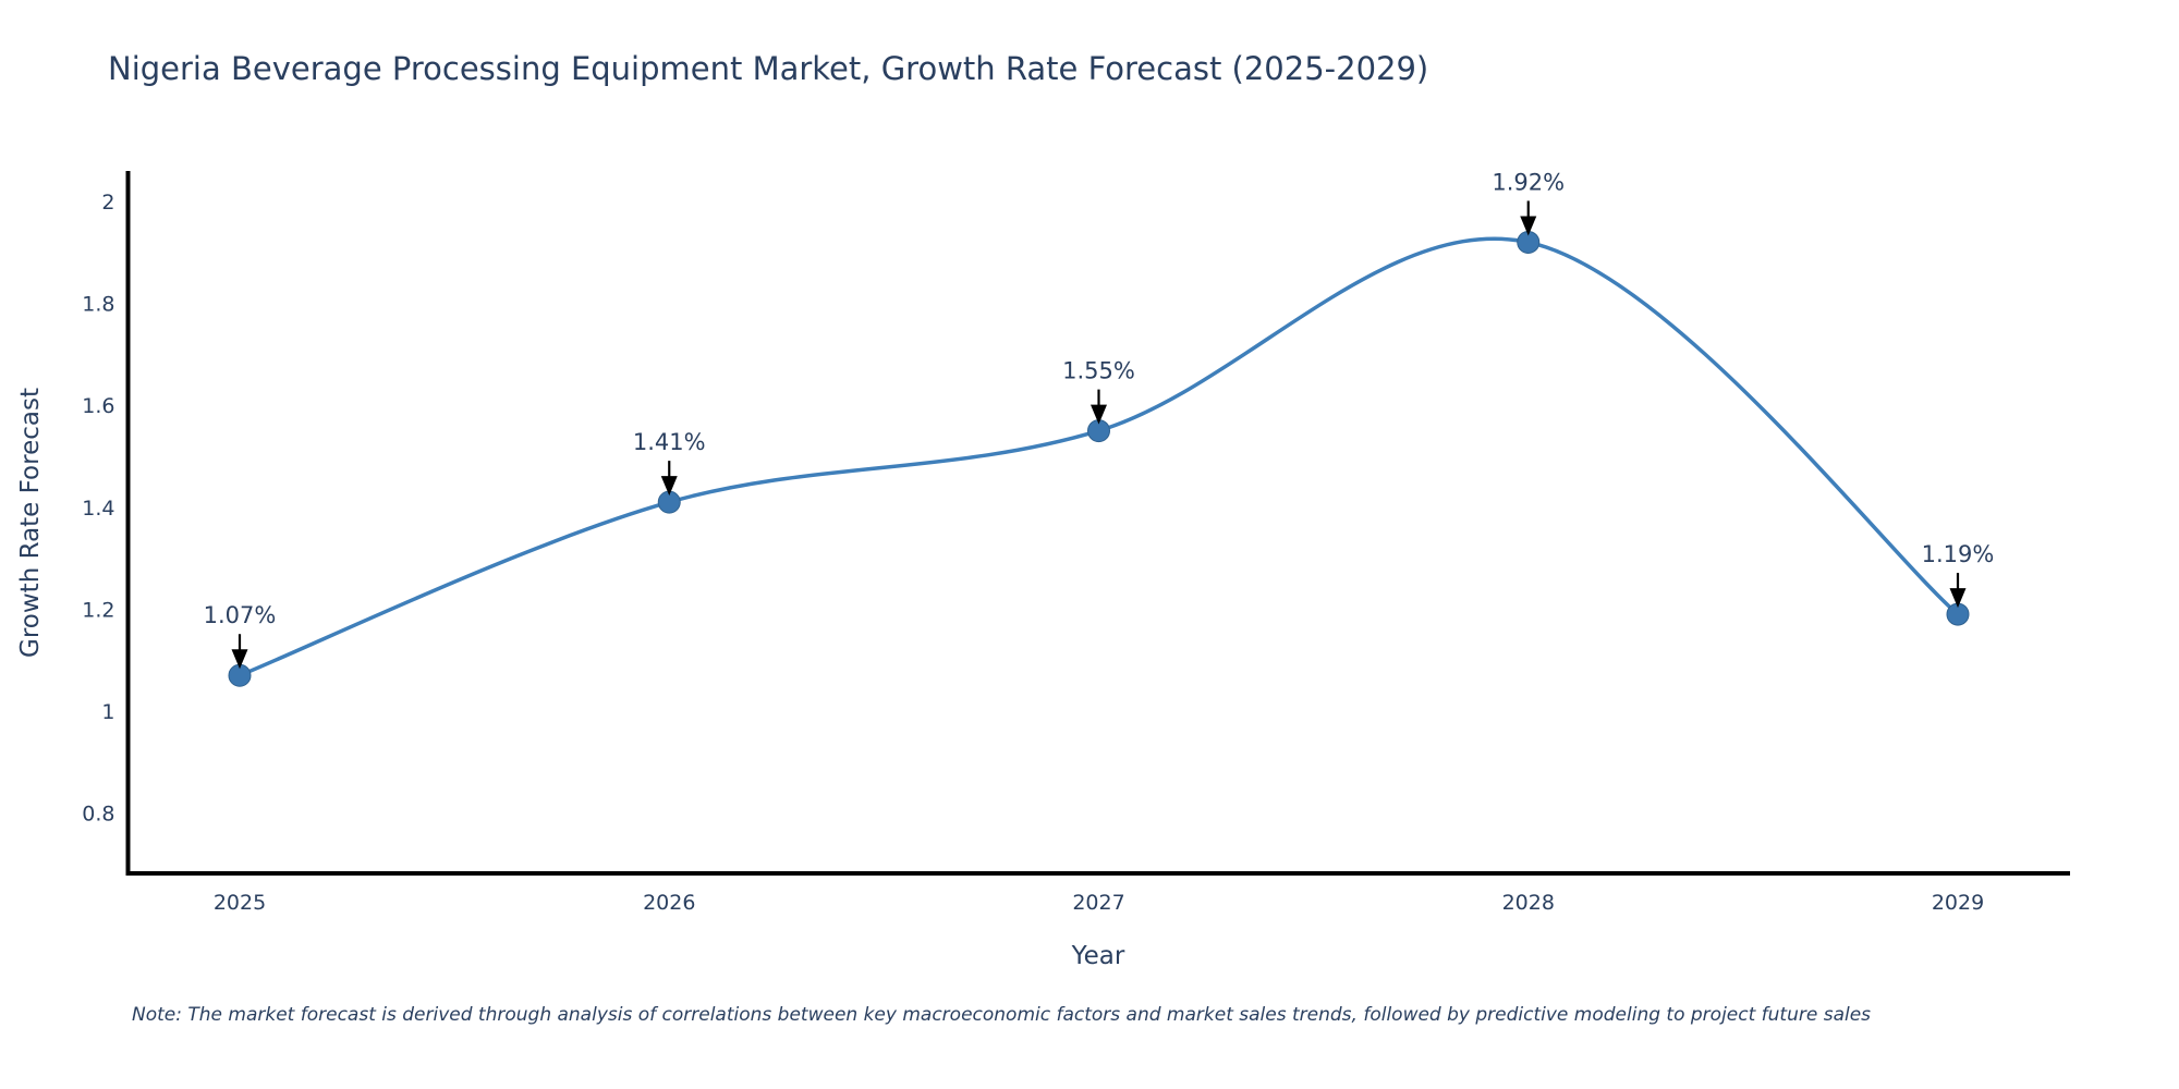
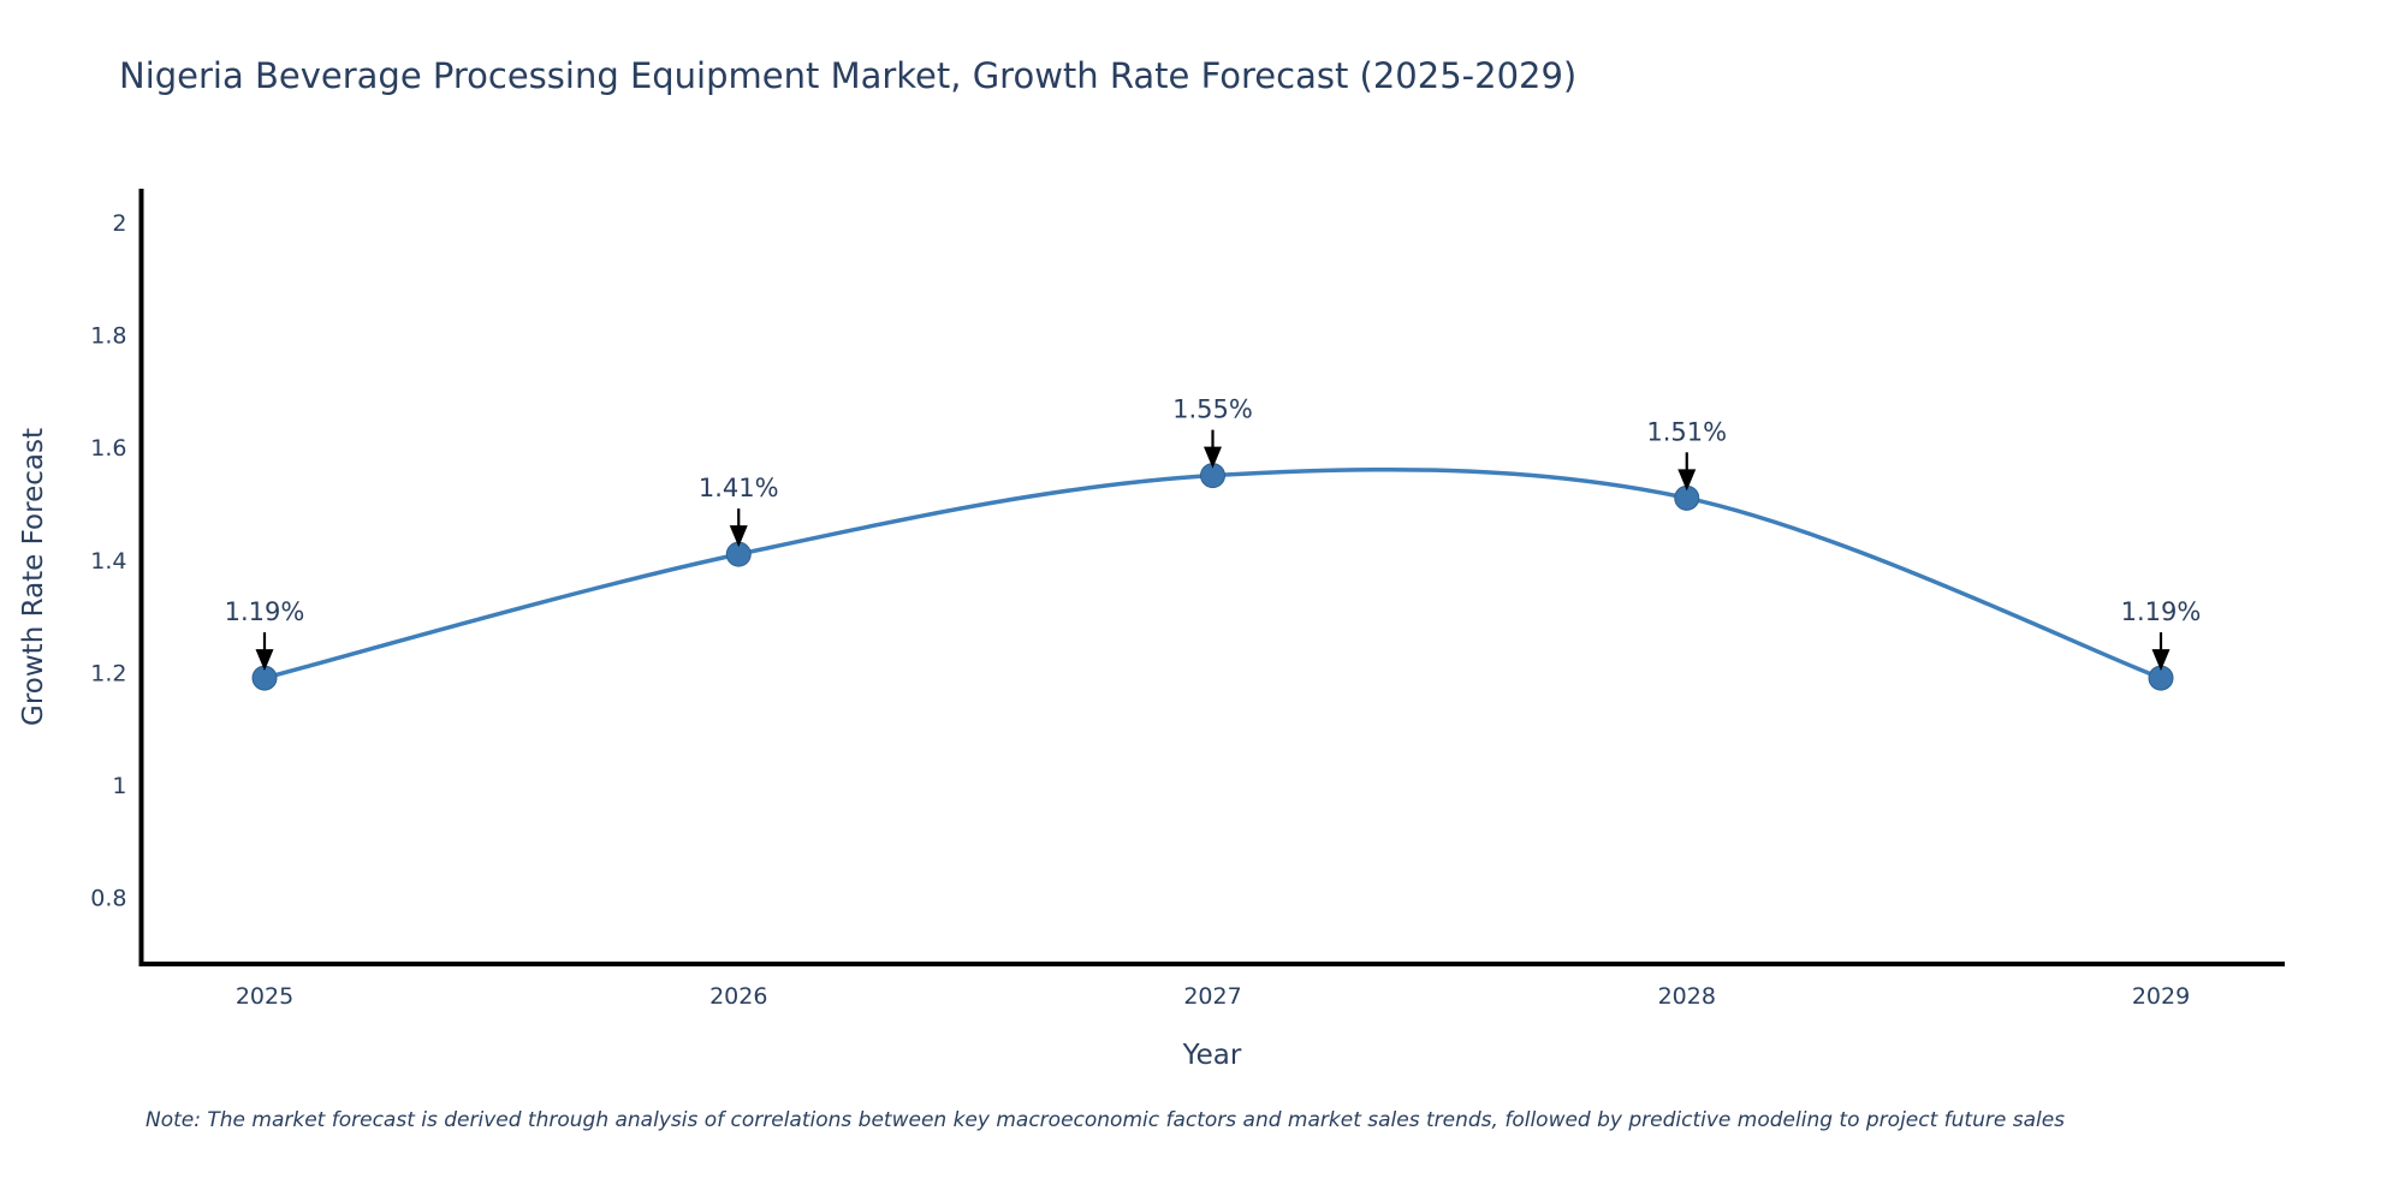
2025: 1.07% -> 1.19%
2028: 1.92% -> 1.51%
